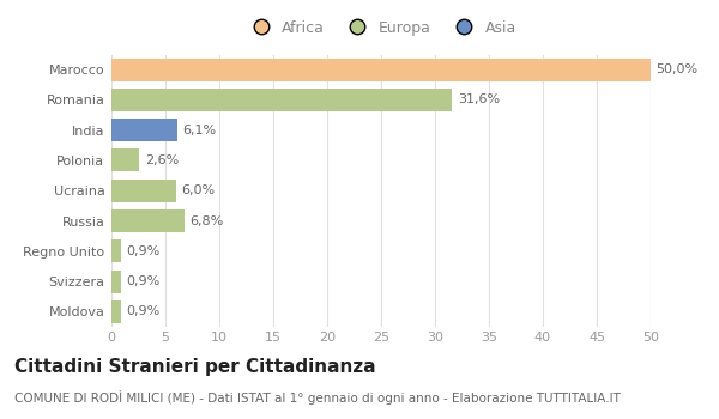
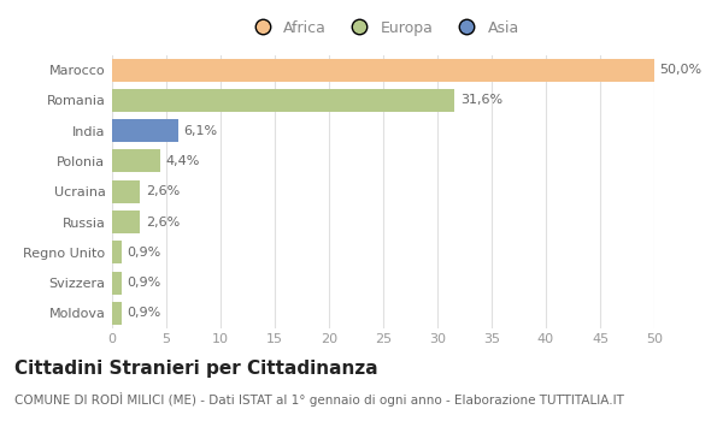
Polonia: 2,6% -> 4,4%
Ucraina: 6,0% -> 2,6%
Russia: 6,8% -> 2,6%
